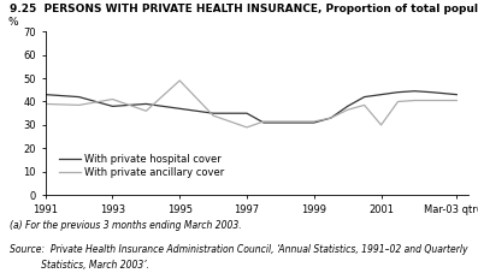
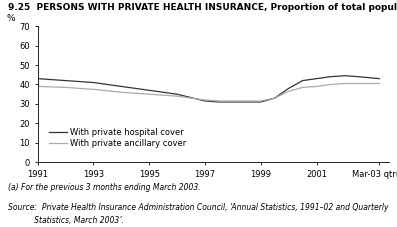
With private hospital cover/1993: 38 -> 41
With private ancillary cover/1993: 41 -> 38
With private ancillary cover/1995: 49 -> 35
With private hospital cover/1997: 35 -> 32
With private ancillary cover/1997: 29 -> 32
With private ancillary cover/2001: 30 -> 39
